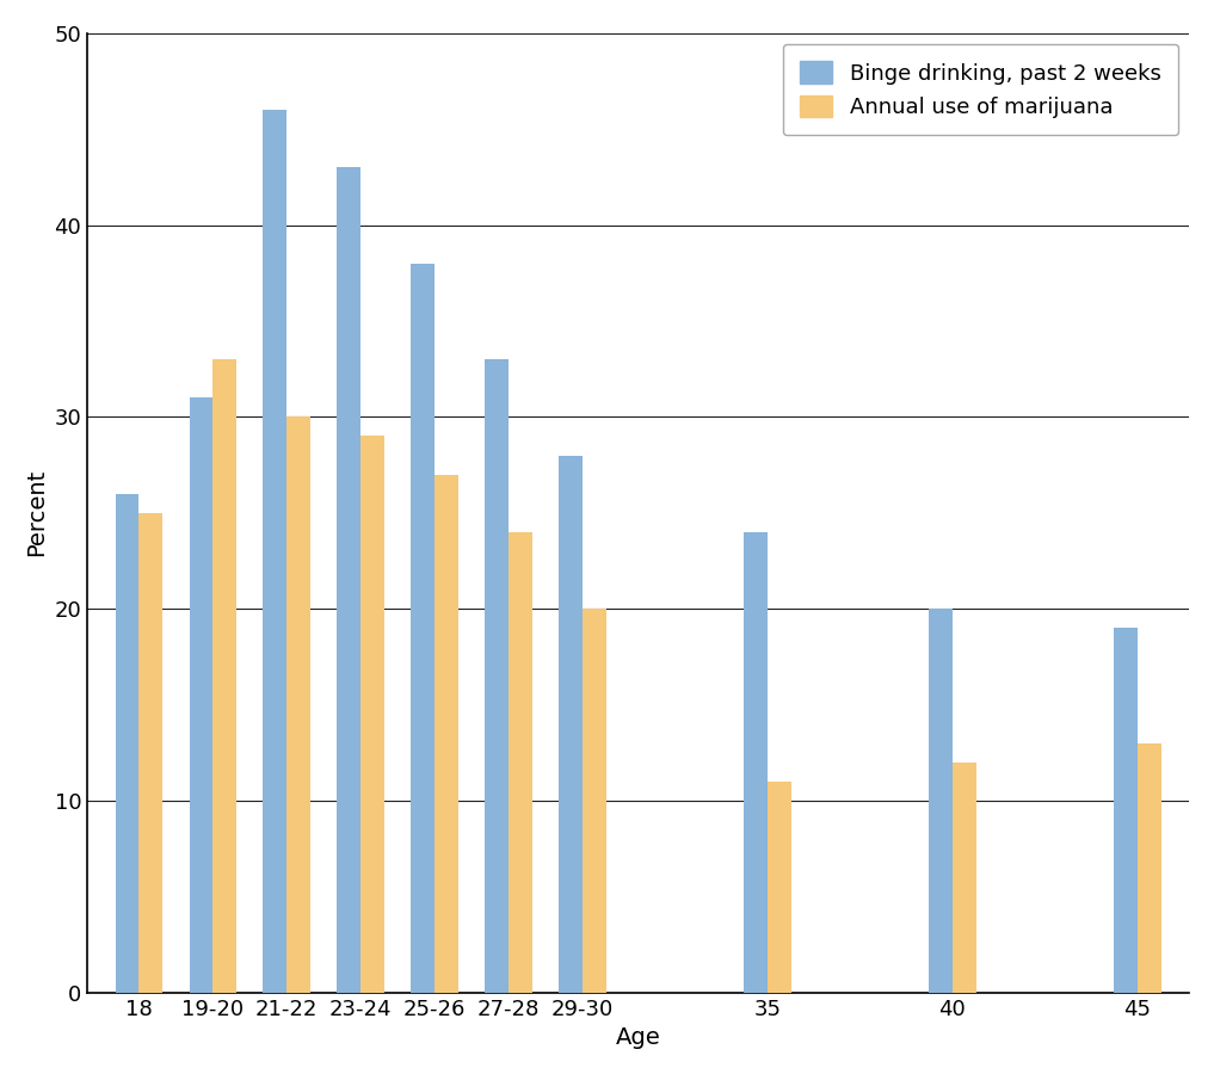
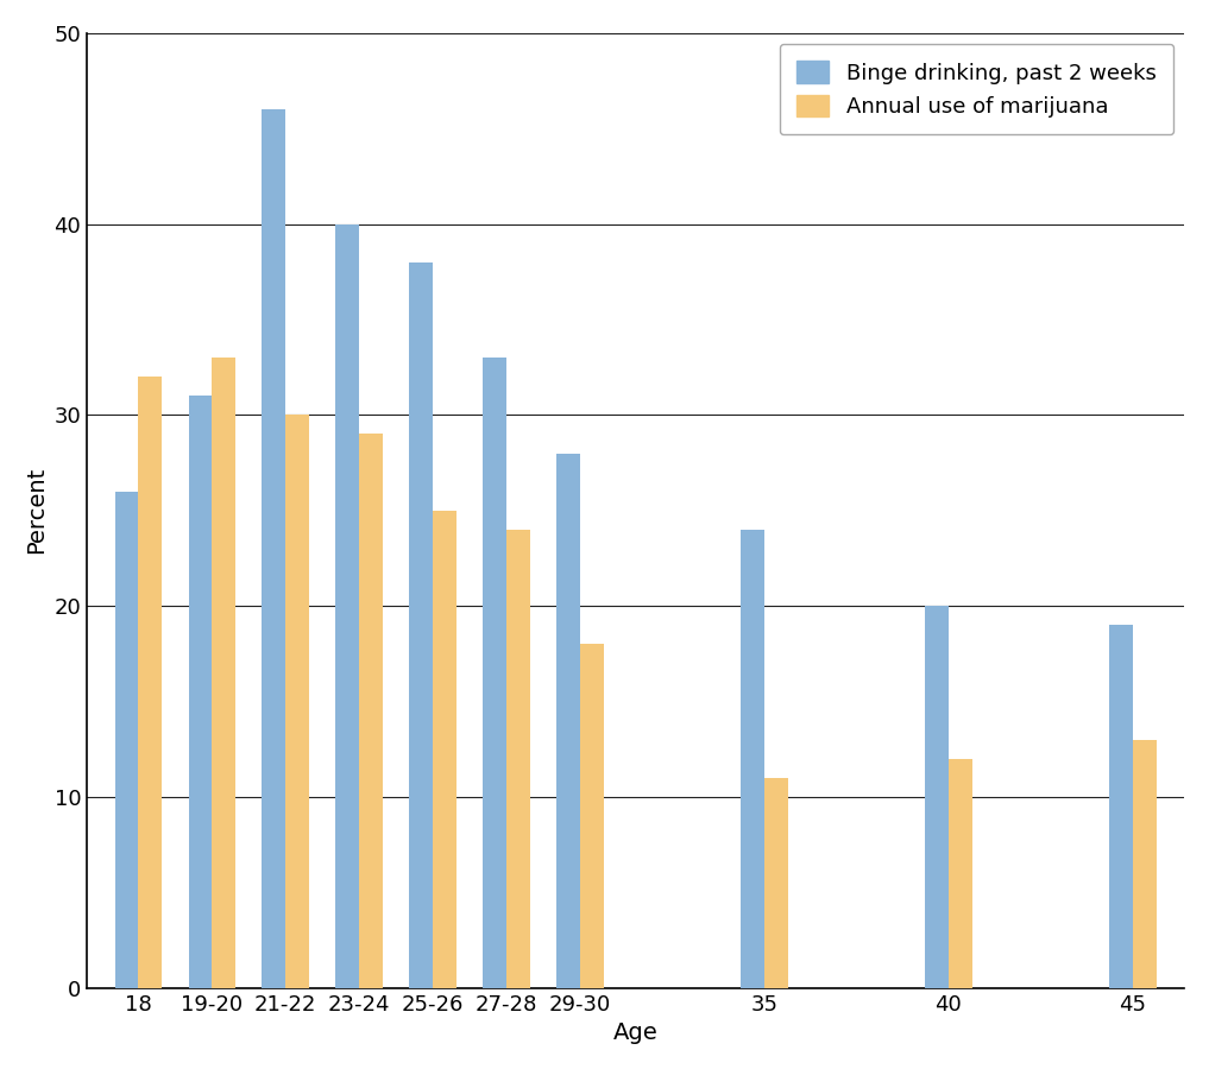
Annual use of marijuana/18: 25 -> 32
Binge drinking, past 2 weeks/23-24: 43 -> 40
Annual use of marijuana/25-26: 27 -> 25
Annual use of marijuana/29-30: 20 -> 18
